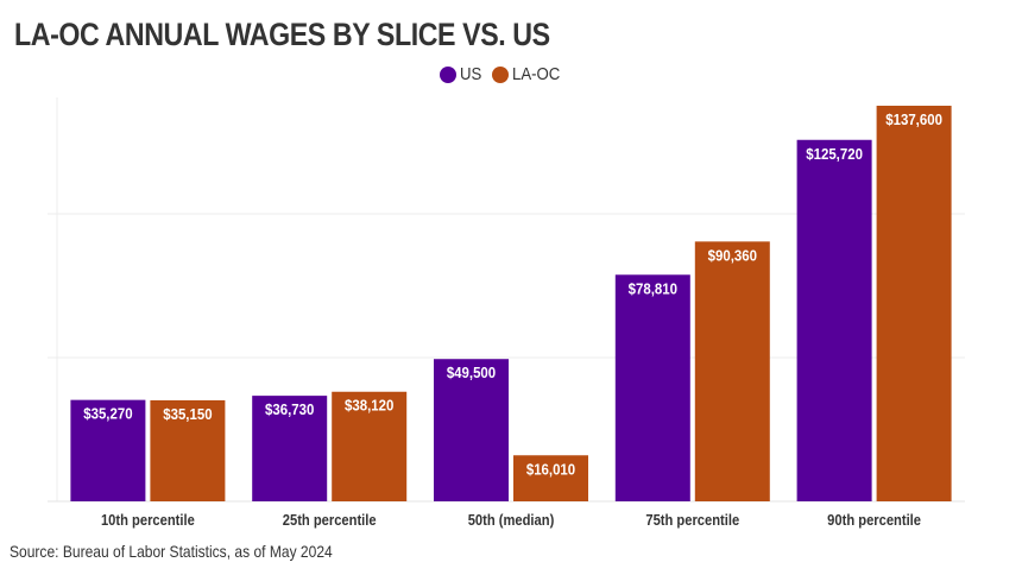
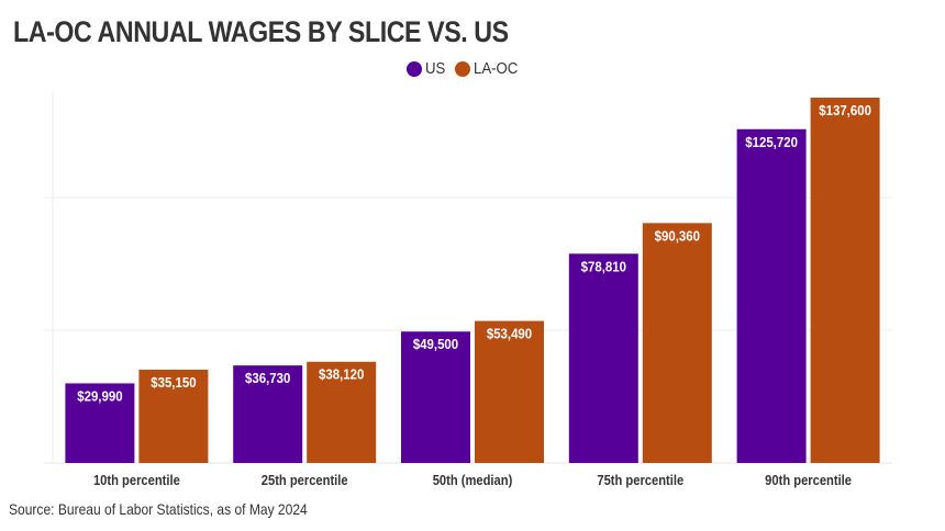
US/10th percentile: $35,270 -> $29,990
LA-OC/50th (median): $16,010 -> $53,490
